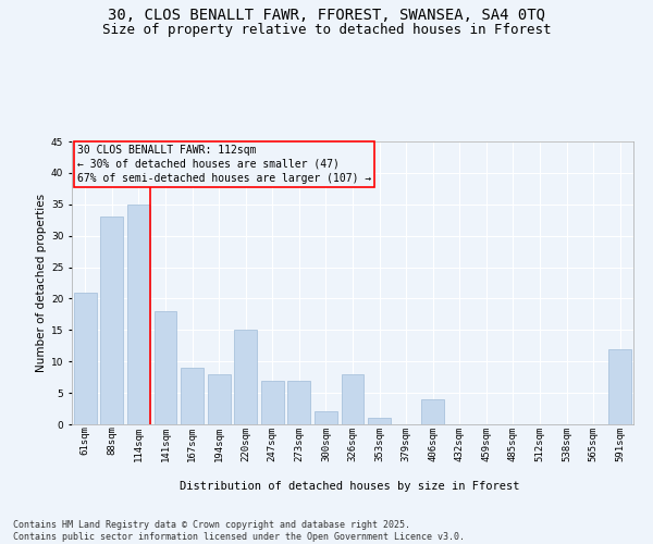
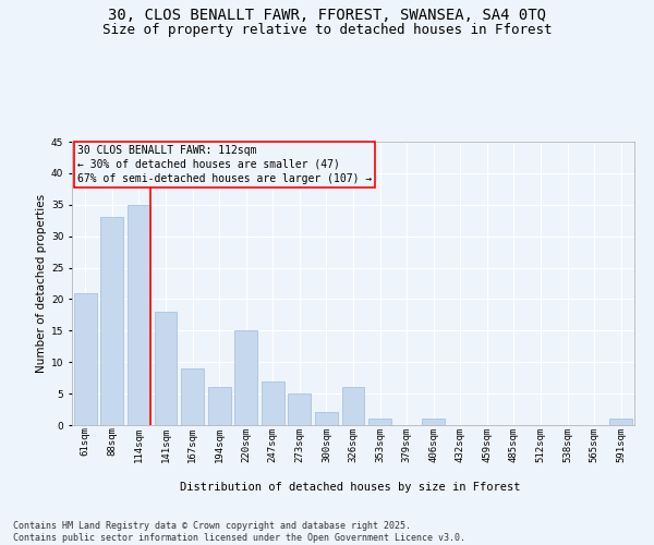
194sqm: 8 -> 6
273sqm: 7 -> 5
326sqm: 8 -> 6
406sqm: 4 -> 1
591sqm: 12 -> 1
